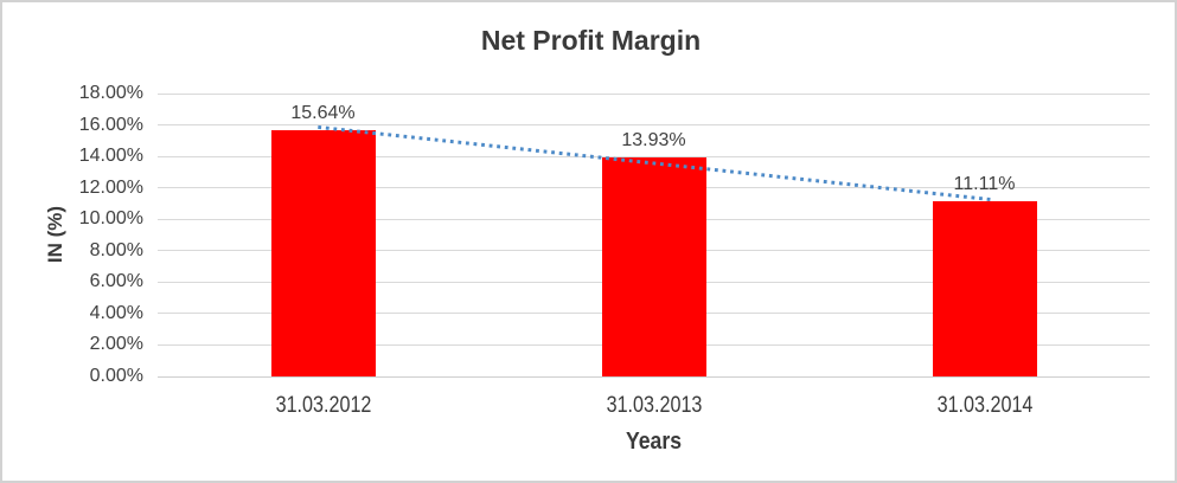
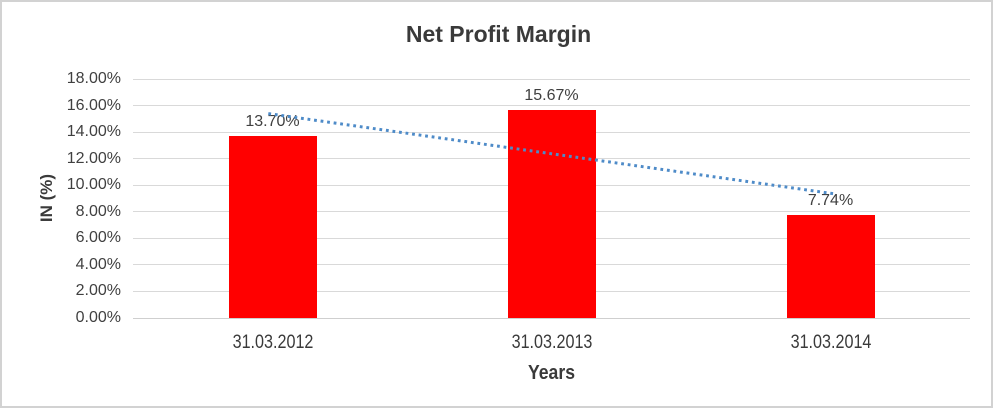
31.03.2012: 15.64% -> 13.70%
31.03.2013: 13.93% -> 15.67%
31.03.2014: 11.11% -> 7.74%
